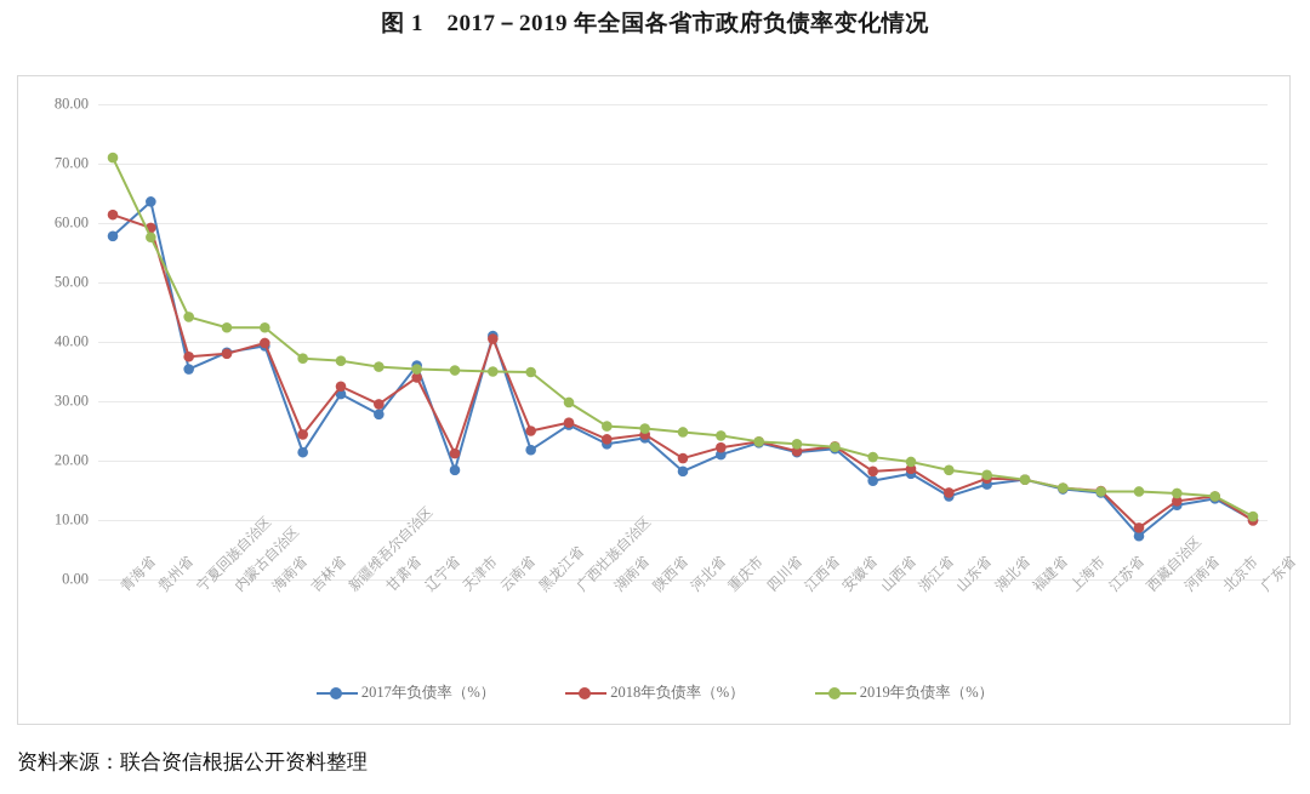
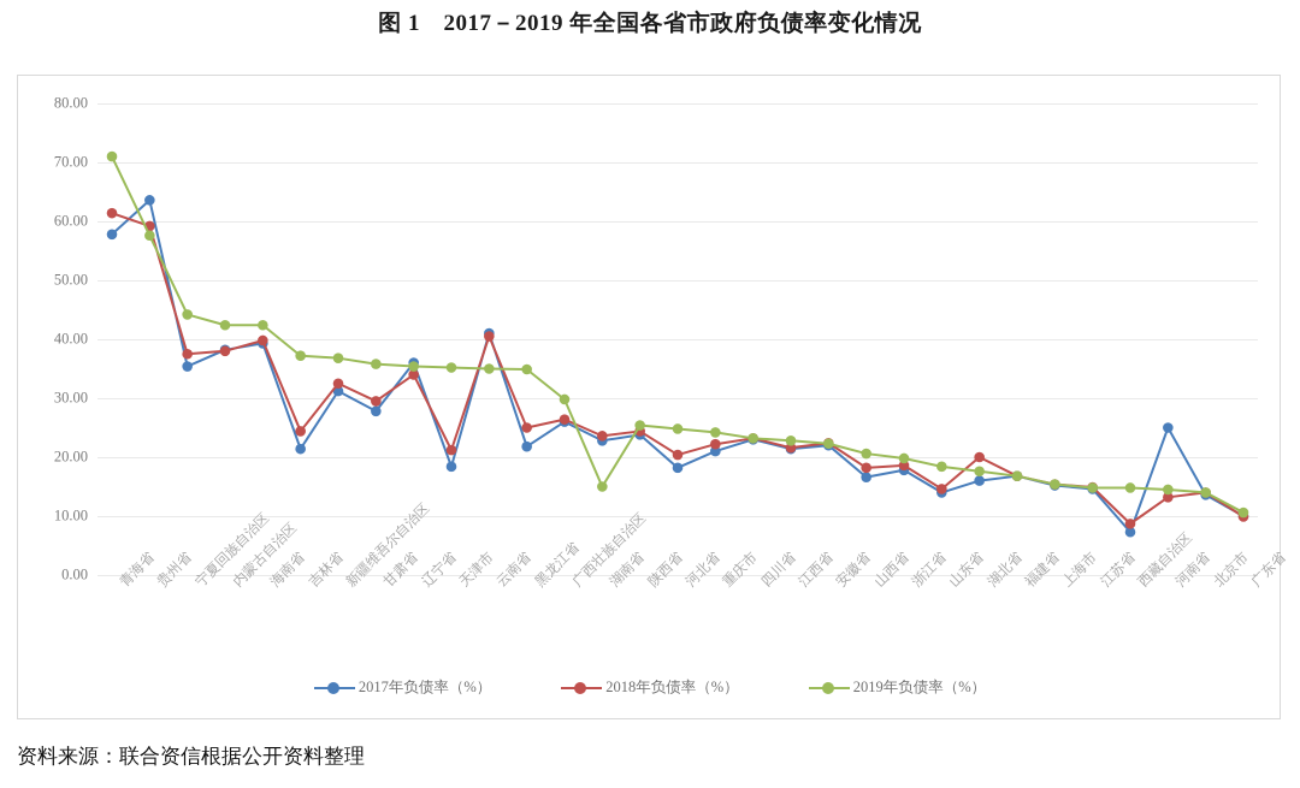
2019年负债率（%）/湖南省: 26 -> 15
2018年负债率（%）/湖北省: 17 -> 20
2017年负债率（%）/河南省: 12 -> 25
